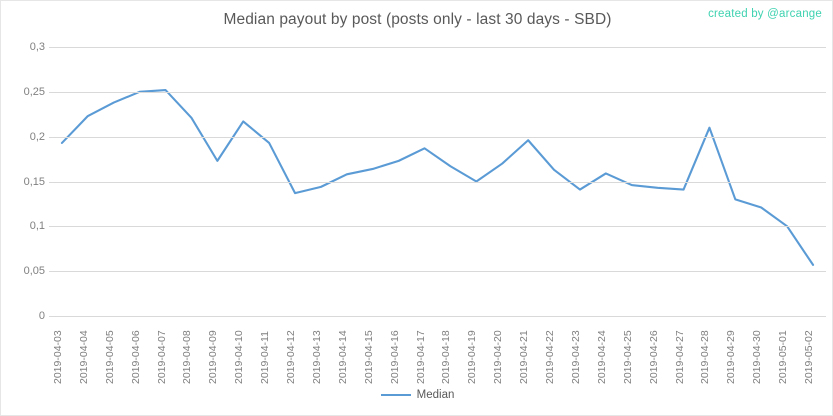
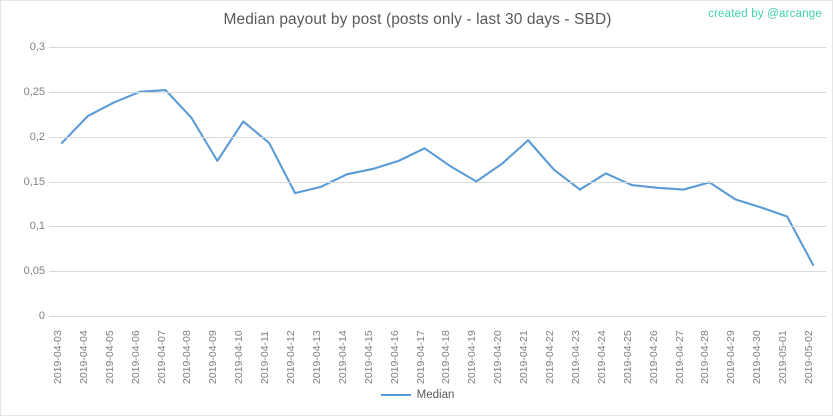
2019-04-28: 0,21 -> 0,15
2019-05-01: 0,10 -> 0,11
